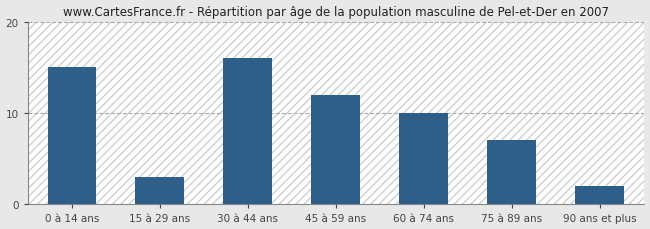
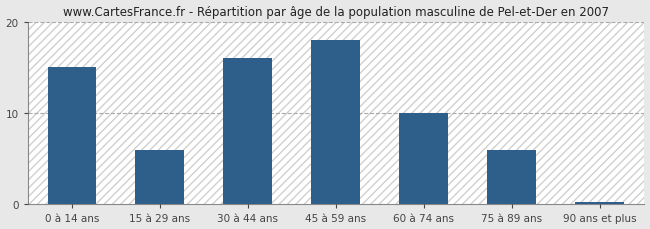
15 à 29 ans: 3.0 -> 6.0
45 à 59 ans: 12.0 -> 18.0
75 à 89 ans: 7.0 -> 6.0
90 ans et plus: 2.0 -> 0.3
